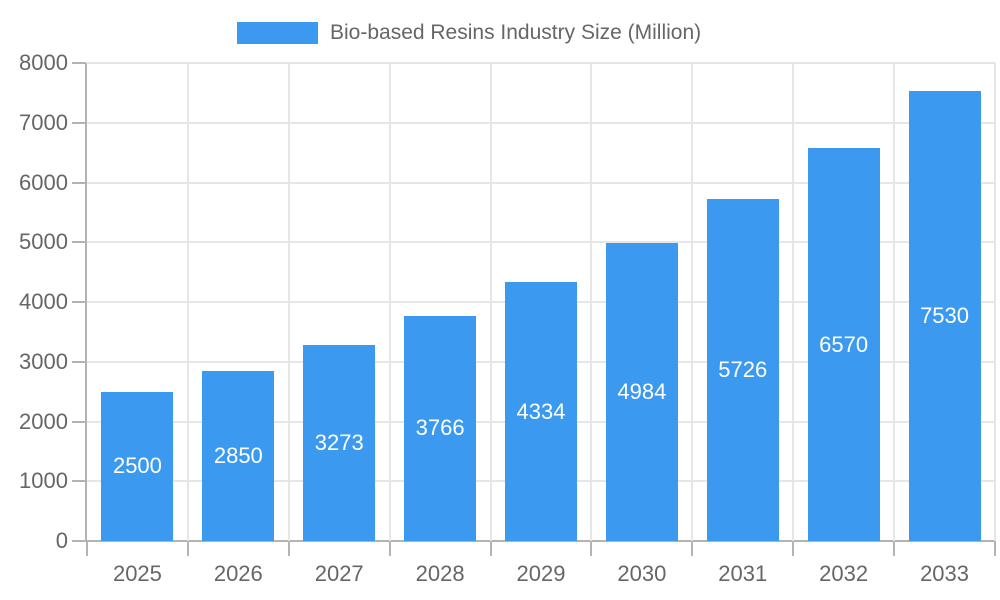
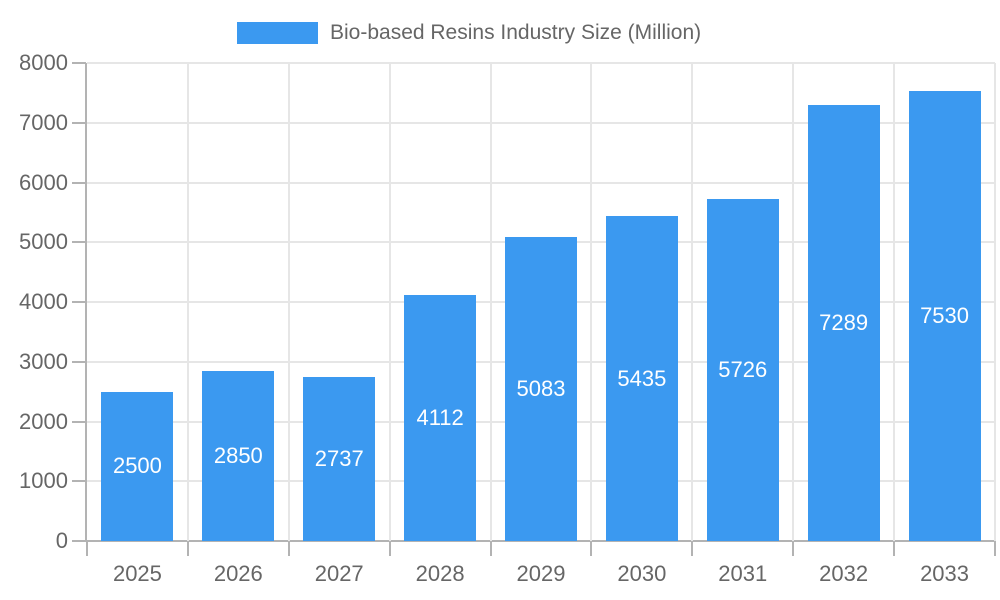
2027: 3273 -> 2737
2028: 3766 -> 4112
2029: 4334 -> 5083
2030: 4984 -> 5435
2032: 6570 -> 7289
